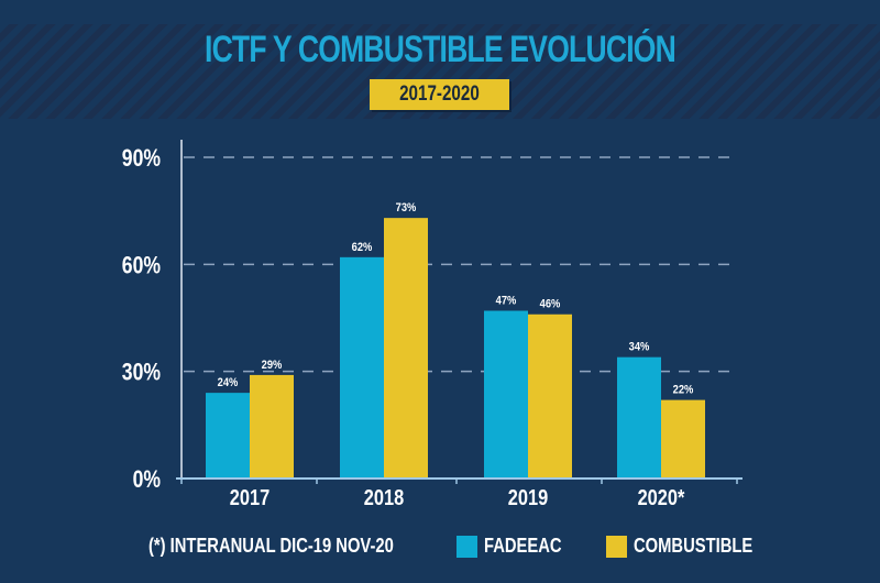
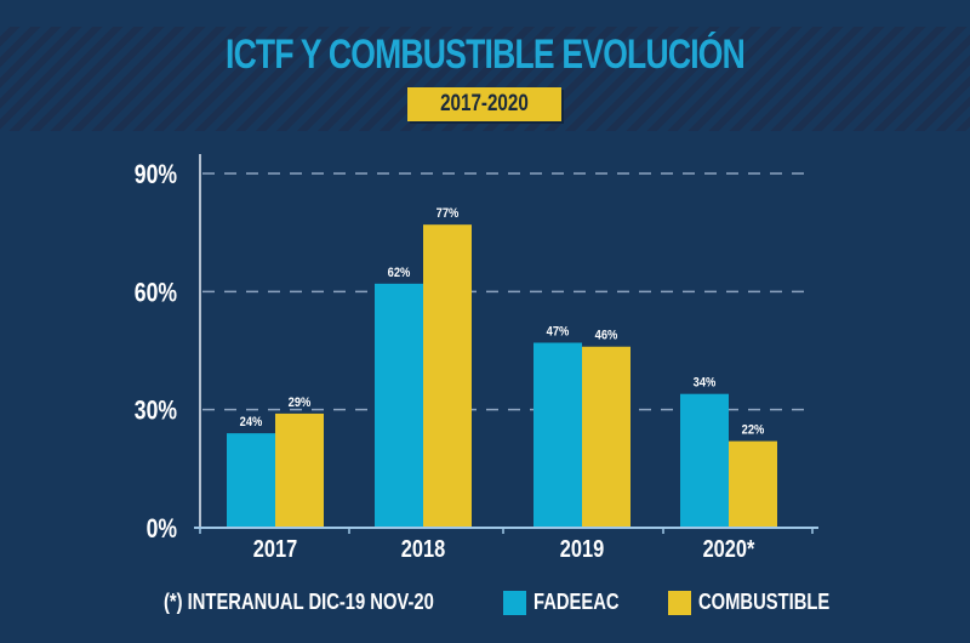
COMBUSTIBLE/2018: 73% -> 77%
